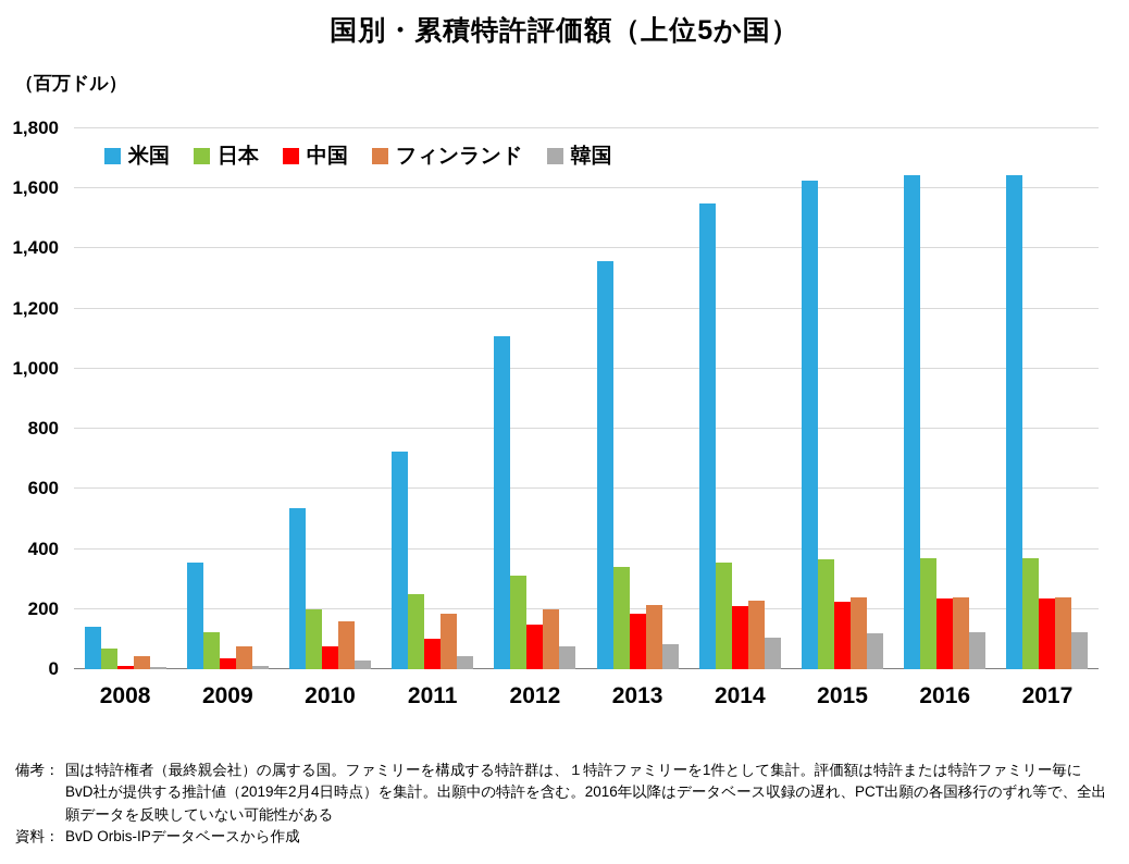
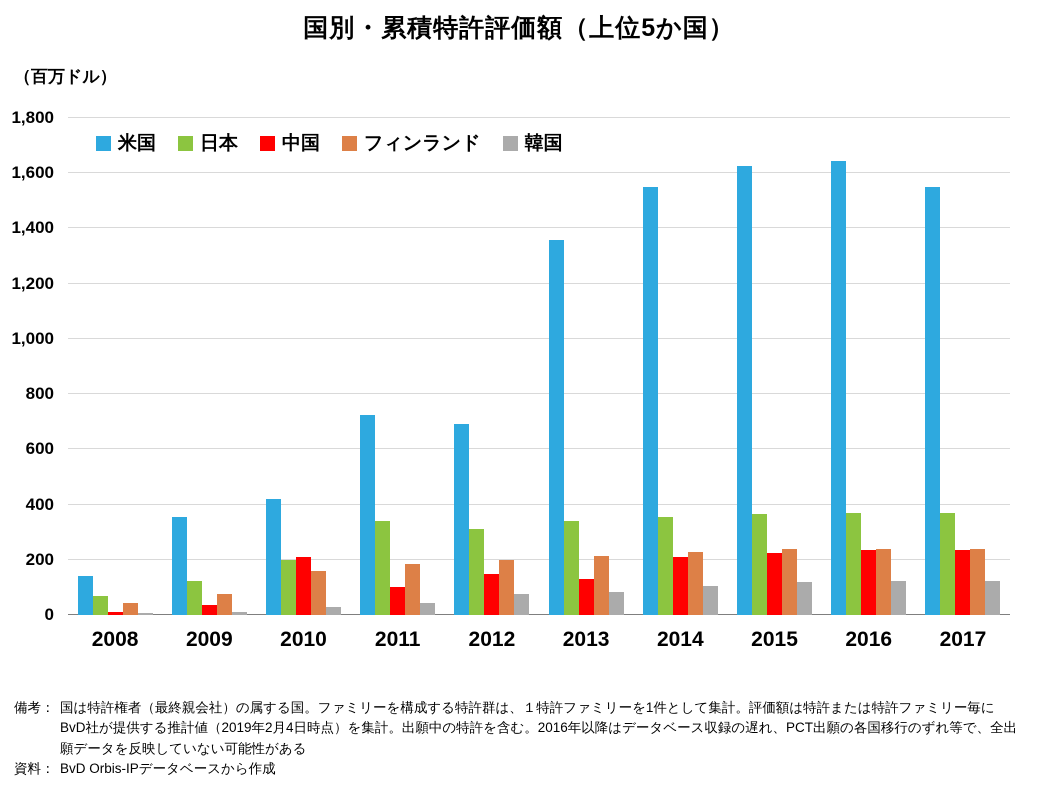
米国/2010: 540 -> 420
中国/2010: 80 -> 210
日本/2011: 250 -> 340
米国/2012: 1110 -> 690
中国/2013: 180 -> 130
米国/2017: 1640 -> 1550
